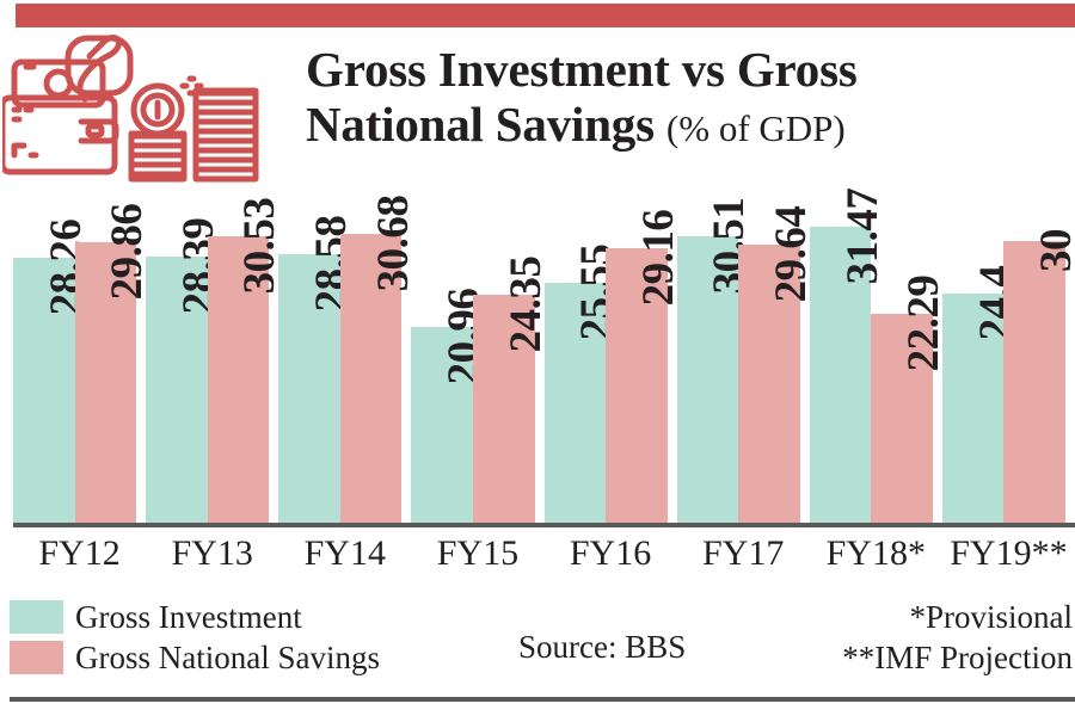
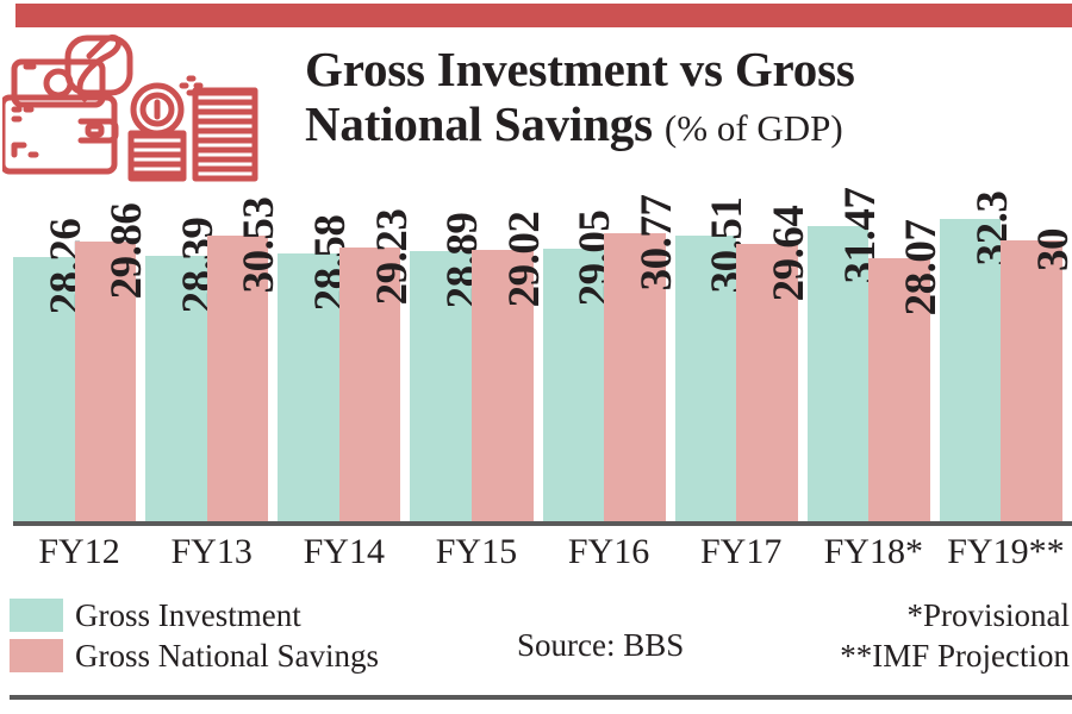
Gross National Savings/FY14: 30.68 -> 29.23
Gross Investment/FY15: 20.96 -> 28.89
Gross National Savings/FY15: 24.35 -> 29.02
Gross Investment/FY16: 25.55 -> 29.05
Gross National Savings/FY16: 29.16 -> 30.77
Gross National Savings/FY18*: 22.29 -> 28.07
Gross Investment/FY19**: 24.4 -> 32.3
